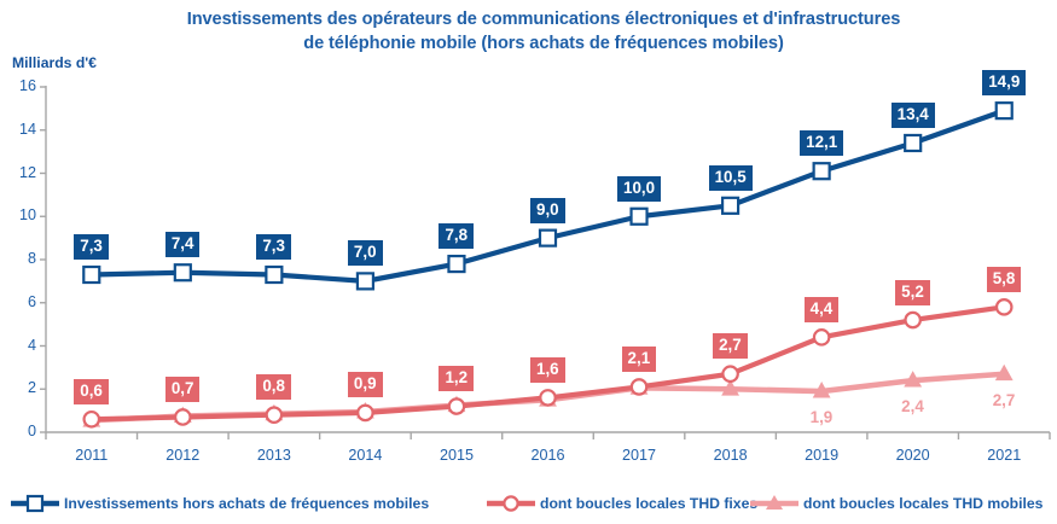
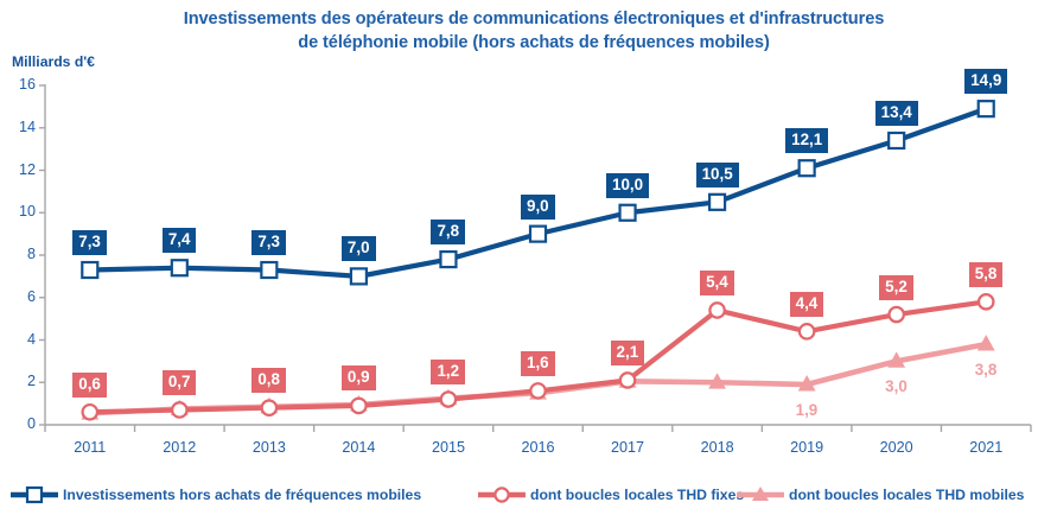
dont boucles locales THD fixes/2018: 2,7 -> 5,4
dont boucles locales THD mobiles/2020: 2,4 -> 3,0
dont boucles locales THD mobiles/2021: 2,7 -> 3,8
